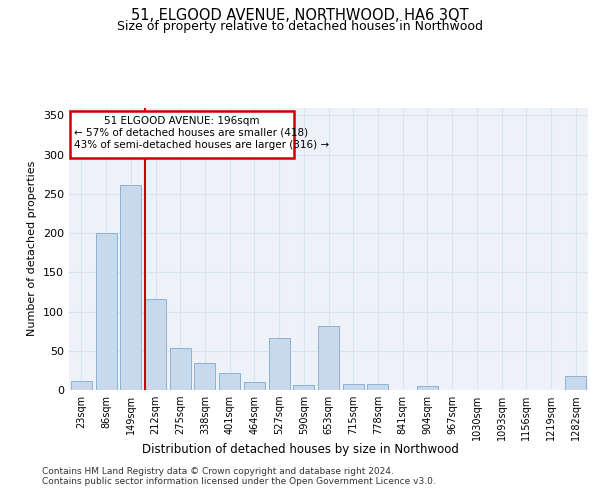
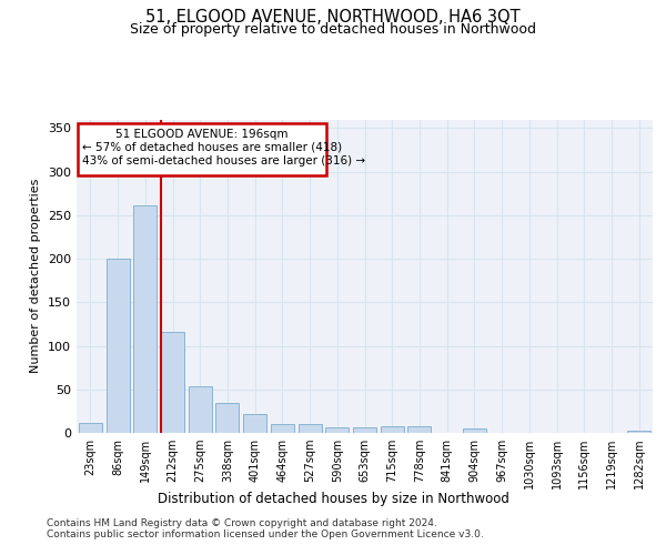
527sqm: 66 -> 10
653sqm: 82 -> 6
1282sqm: 18 -> 3
